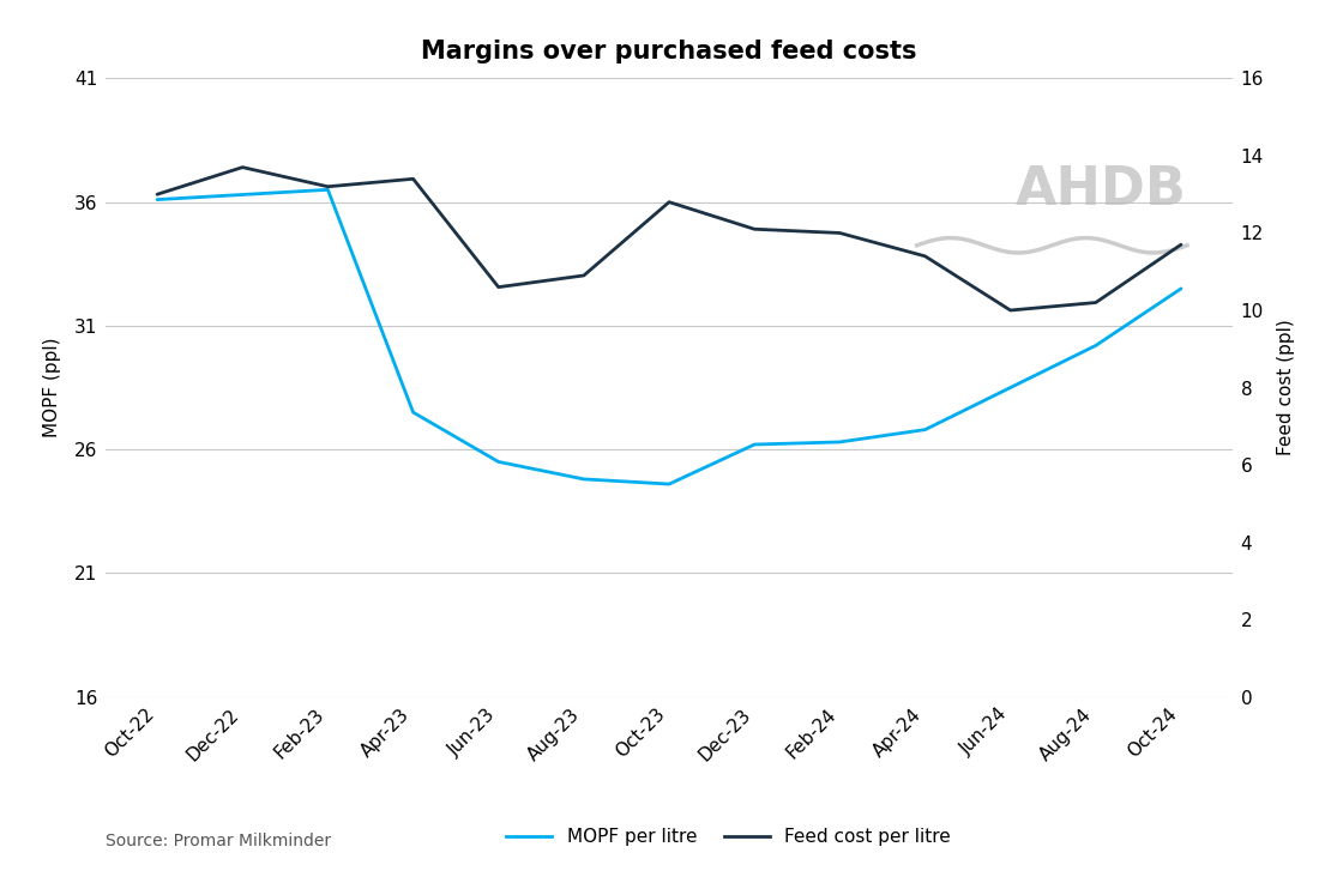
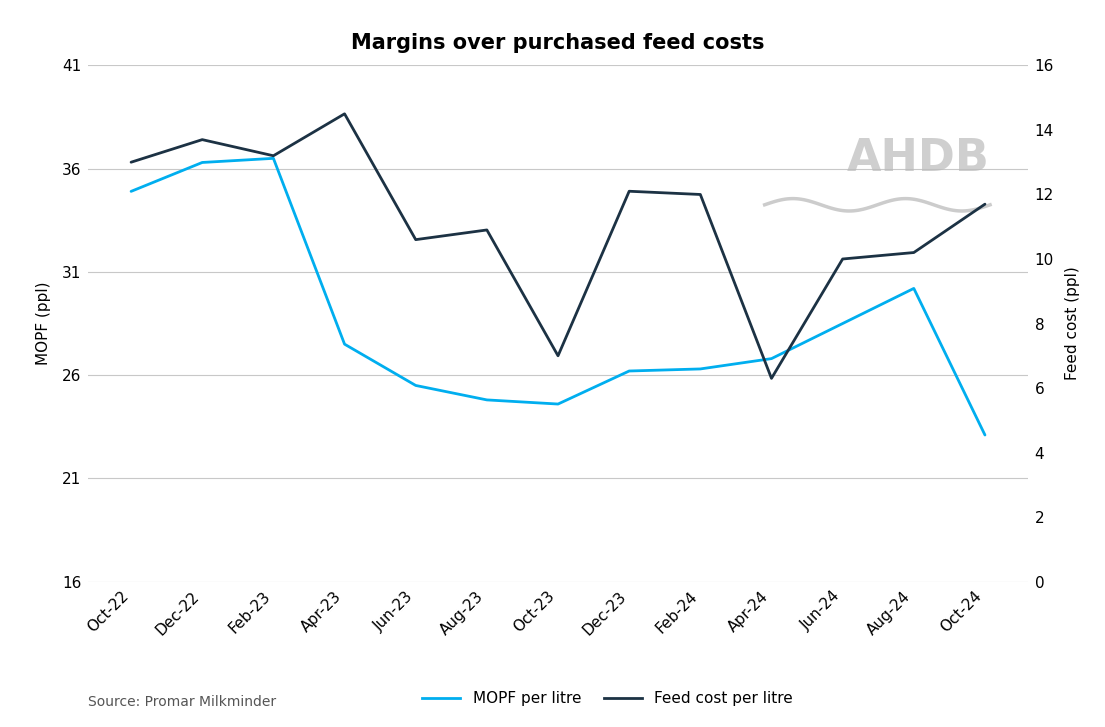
MOPF per litre/Oct-22: 36.1 -> 34.9
Feed cost per litre/Apr-23: 13.4 -> 14.5
Feed cost per litre/Oct-23: 12.8 -> 7.0
Feed cost per litre/Apr-24: 11.4 -> 6.3
MOPF per litre/Oct-24: 32.5 -> 23.1
